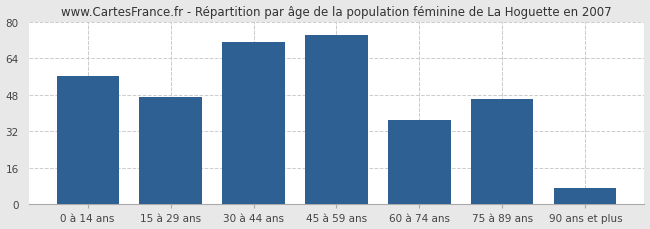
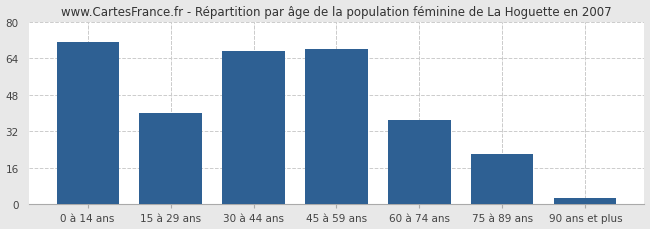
0 à 14 ans: 56 -> 71
15 à 29 ans: 47 -> 40
30 à 44 ans: 71 -> 67
45 à 59 ans: 74 -> 68
75 à 89 ans: 46 -> 22
90 ans et plus: 7 -> 3
